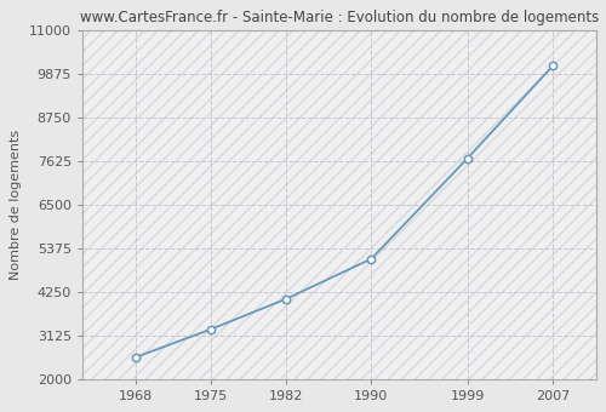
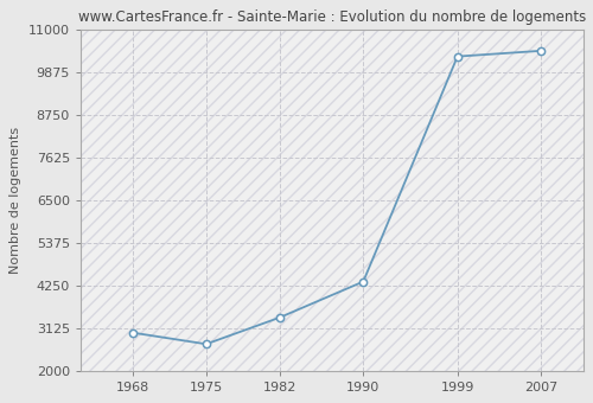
1968: 2560 -> 3000
1975: 3280 -> 2700
1982: 4060 -> 3400
1990: 5100 -> 4350
1999: 7700 -> 10300
2007: 10100 -> 10450
